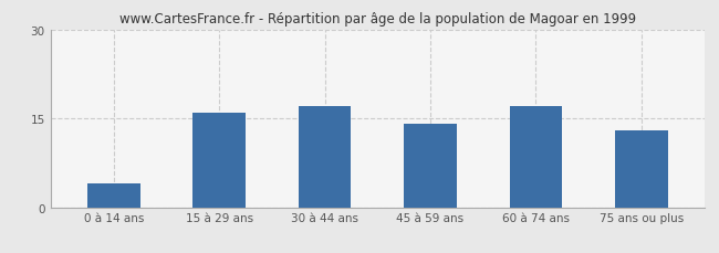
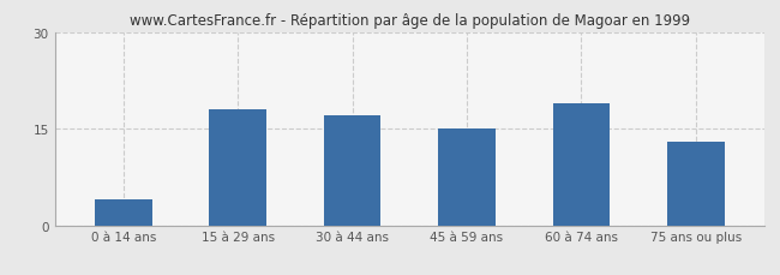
15 à 29 ans: 16 -> 18
45 à 59 ans: 14 -> 15
60 à 74 ans: 17 -> 19
